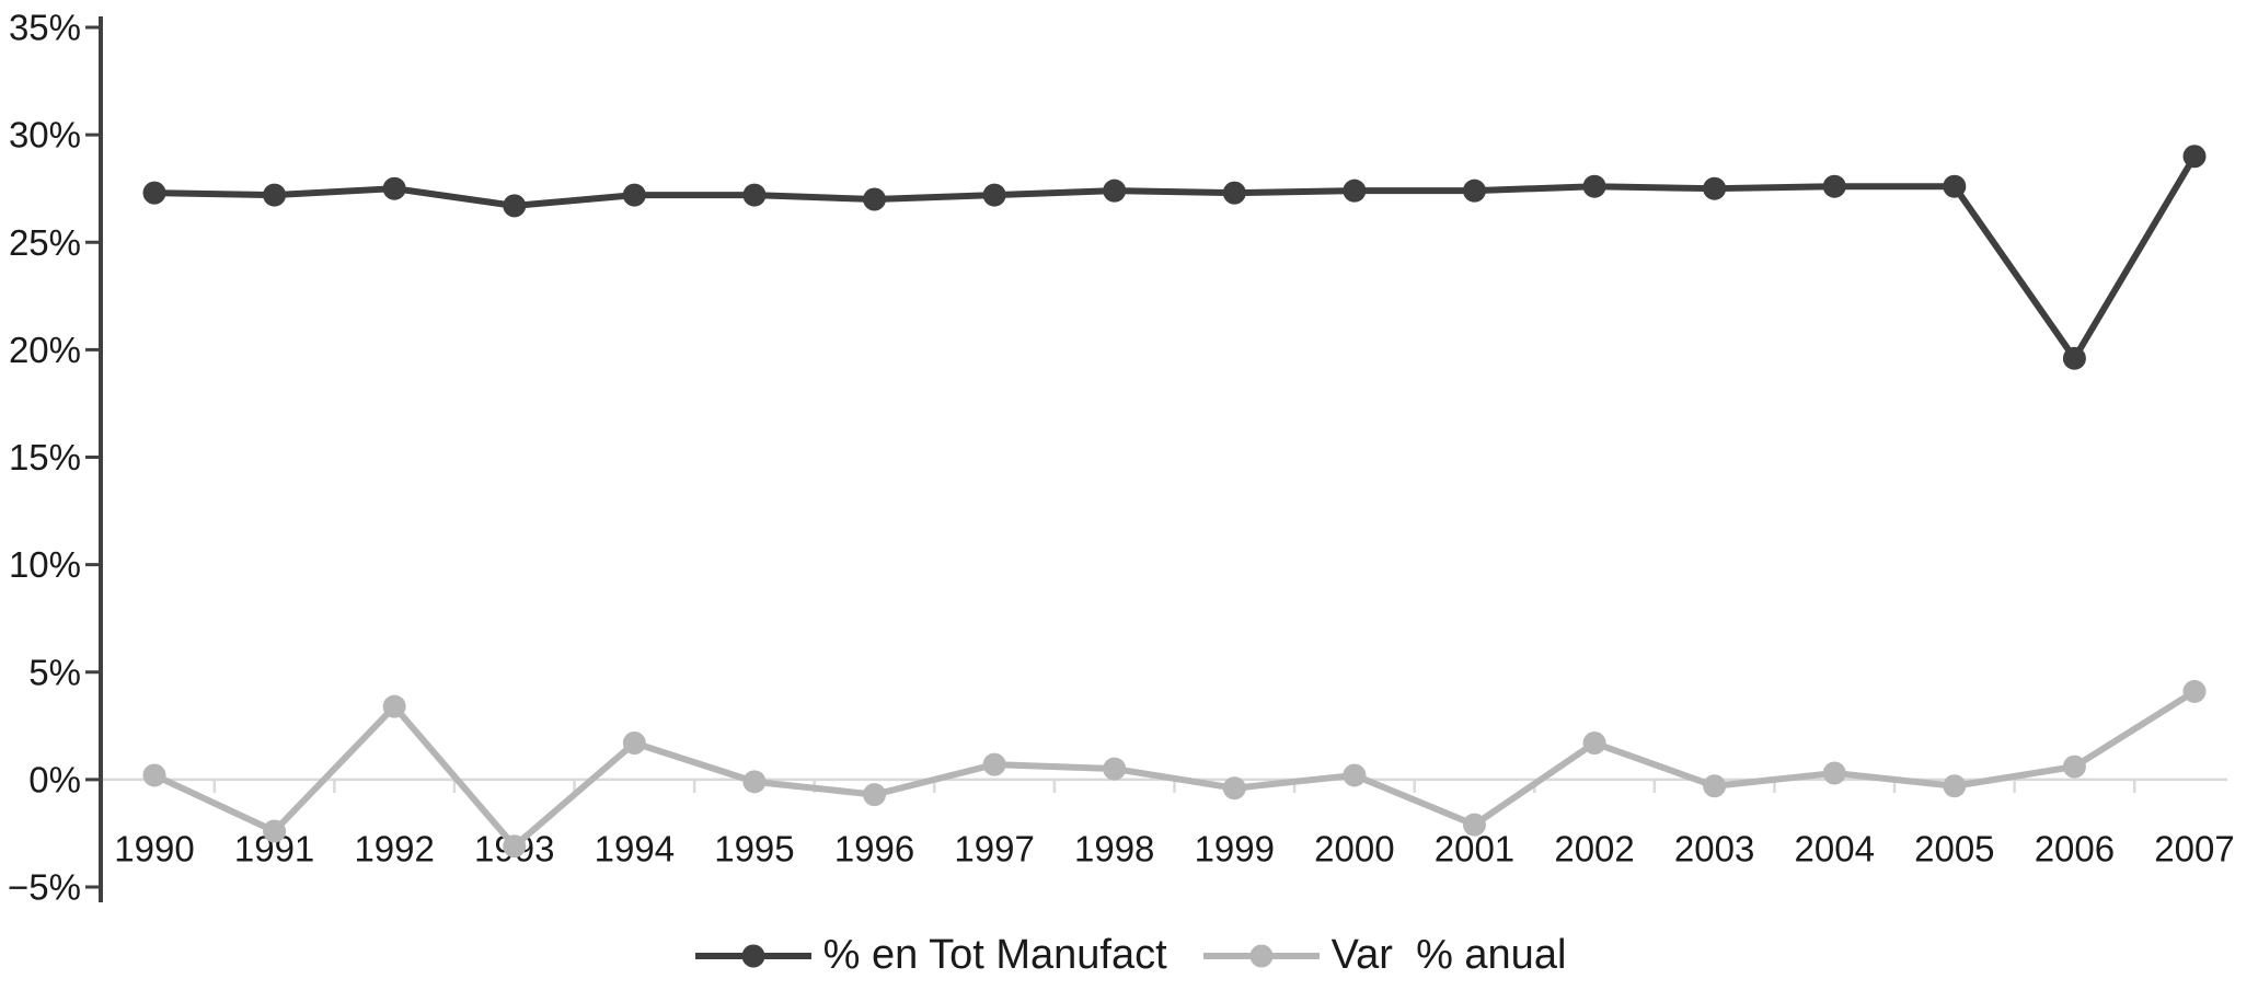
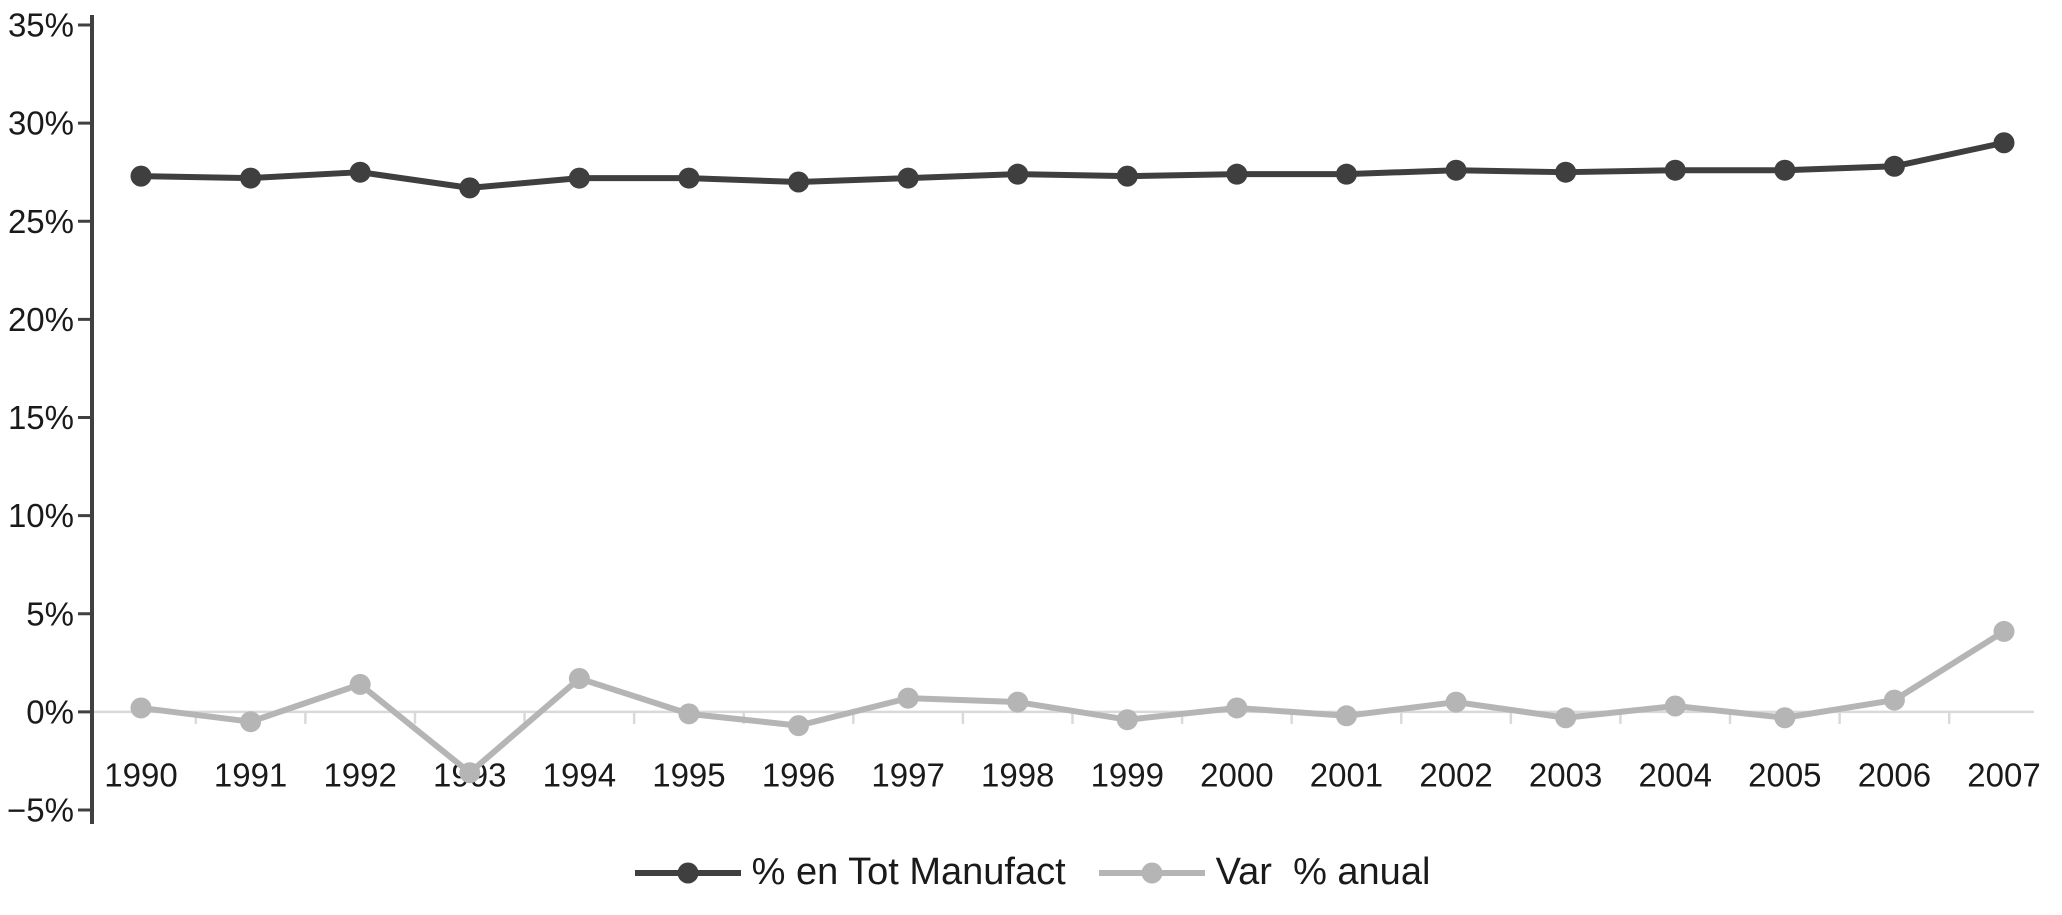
Var % anual/1991: -2.4% -> -0.5%
Var % anual/1992: 3.4% -> 1.4%
Var % anual/2001: -2.1% -> -0.2%
Var % anual/2002: 1.7% -> 0.5%
% en Tot Manufact/2006: 19.6% -> 27.8%
